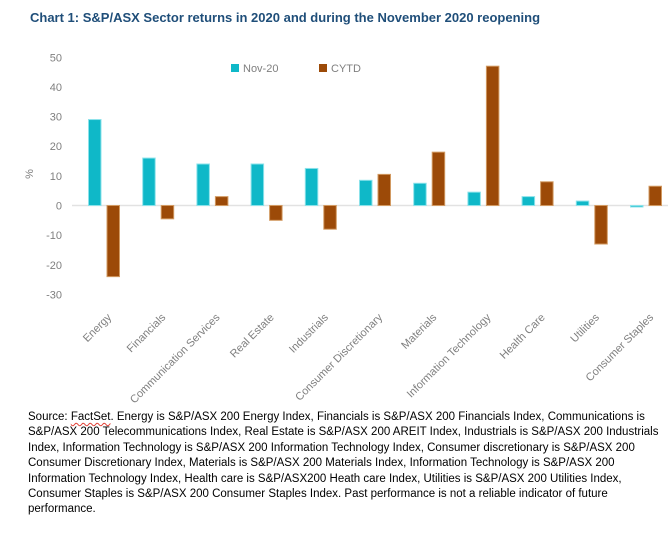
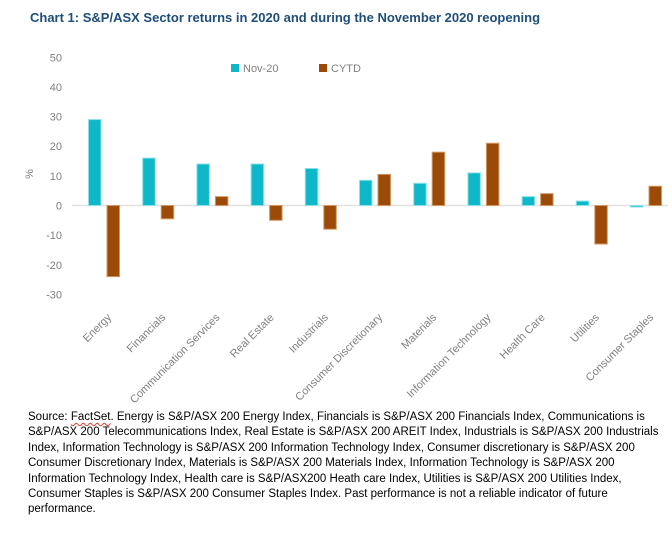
Nov-20/Information Technology: 4 -> 11
CYTD/Information Technology: 47 -> 21
CYTD/Health Care: 8 -> 4
